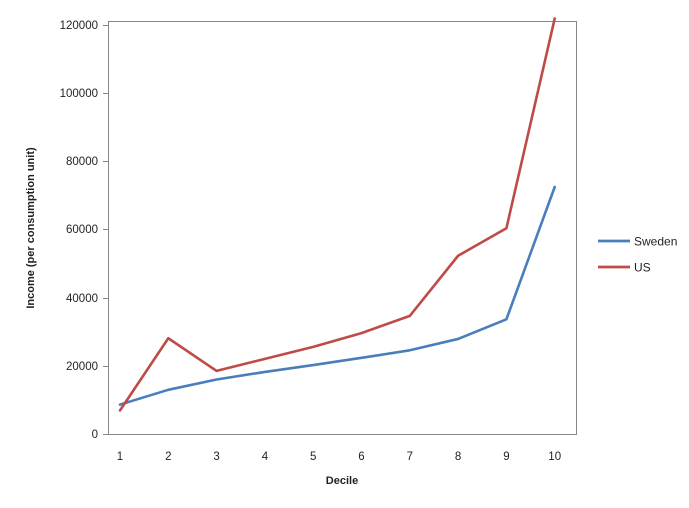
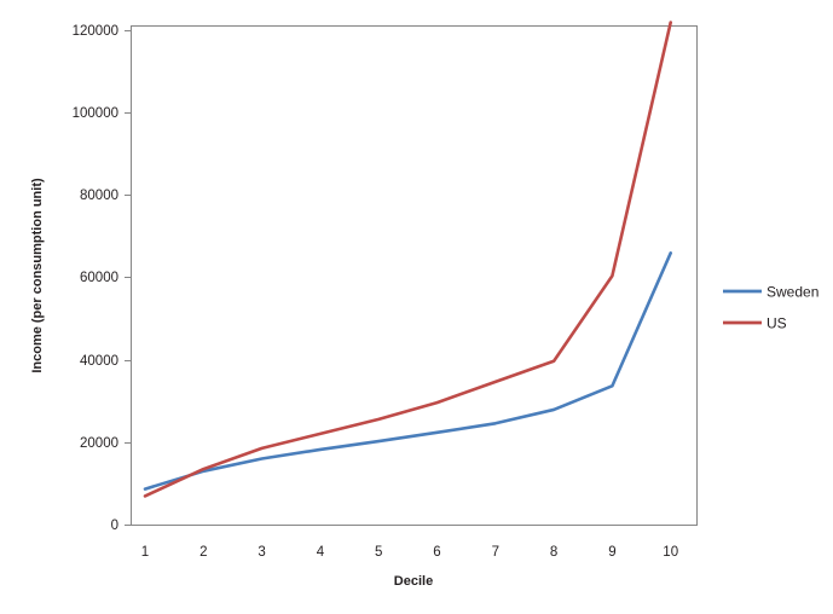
US/2: 28000 -> 14000
US/8: 52000 -> 40000
Sweden/10: 72000 -> 66000
